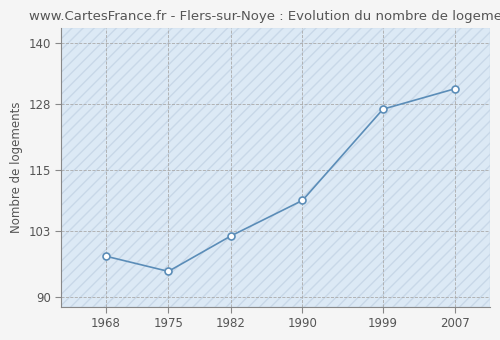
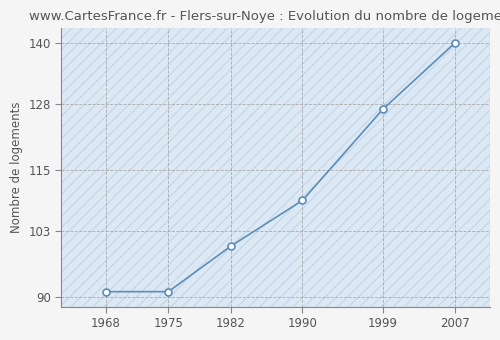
1968: 98 -> 91
1975: 95 -> 91
1982: 102 -> 100
2007: 131 -> 140
